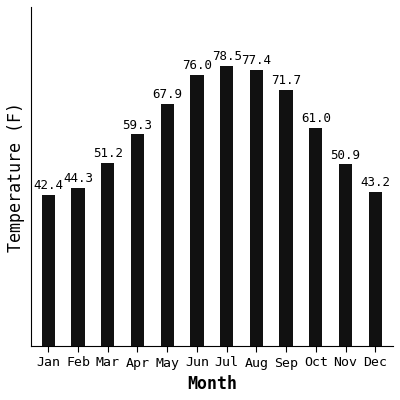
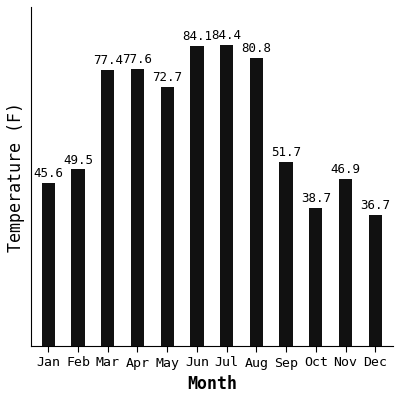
Jan: 42.4 -> 45.6
Feb: 44.3 -> 49.5
Mar: 51.2 -> 77.4
Apr: 59.3 -> 77.6
May: 67.9 -> 72.7
Jun: 76.0 -> 84.1
Jul: 78.5 -> 84.4
Aug: 77.4 -> 80.8
Sep: 71.7 -> 51.7
Oct: 61.0 -> 38.7
Nov: 50.9 -> 46.9
Dec: 43.2 -> 36.7
